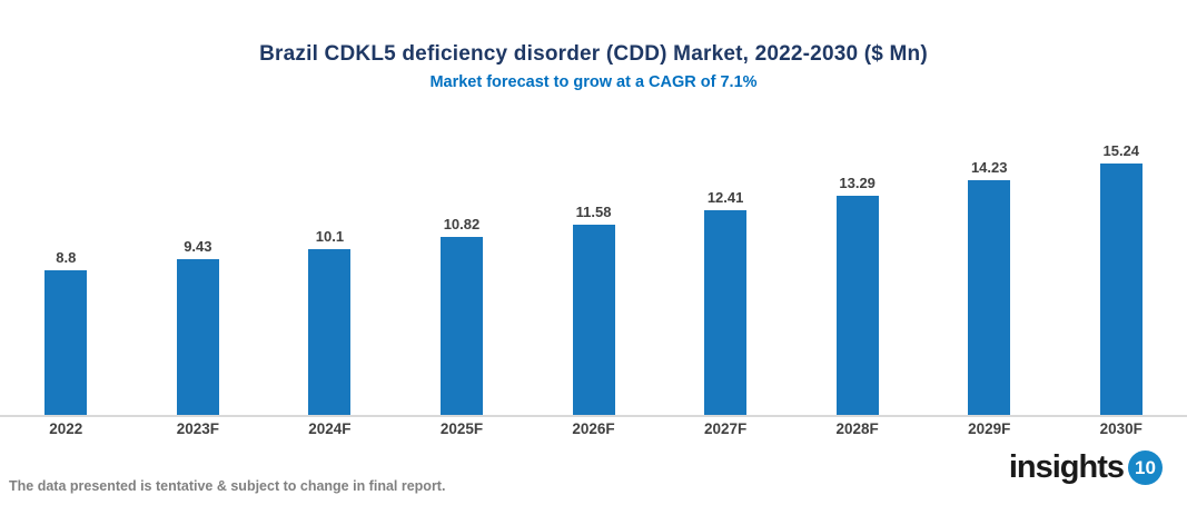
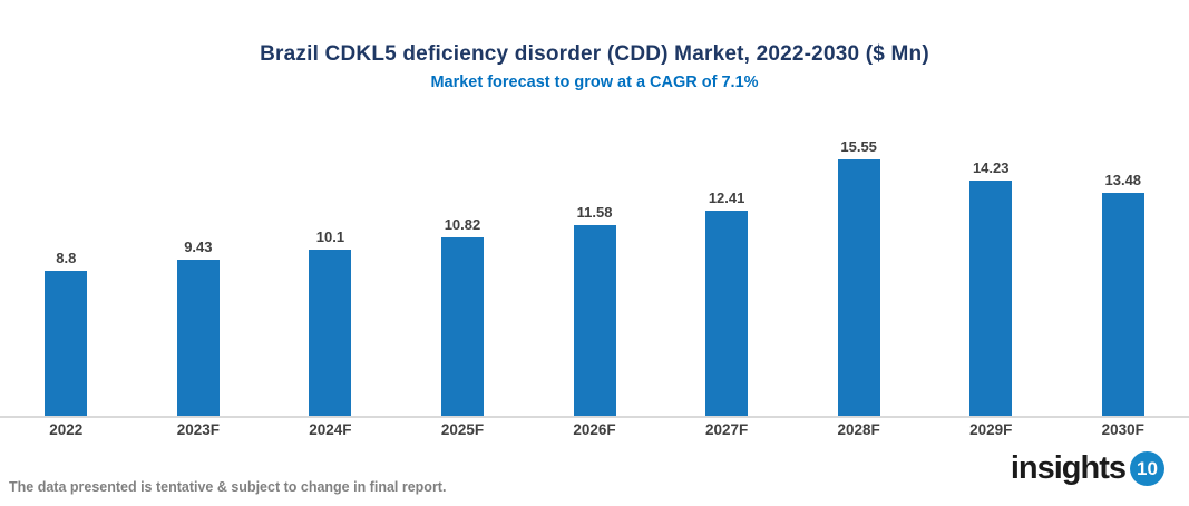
2028F: 13.29 -> 15.55
2030F: 15.24 -> 13.48
